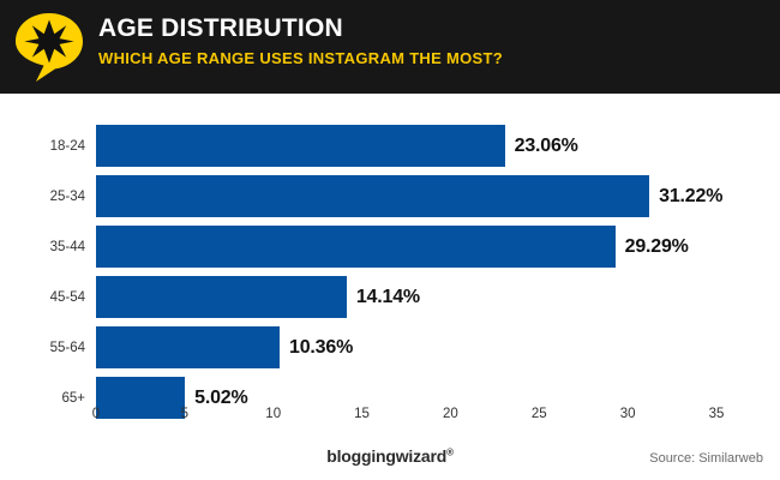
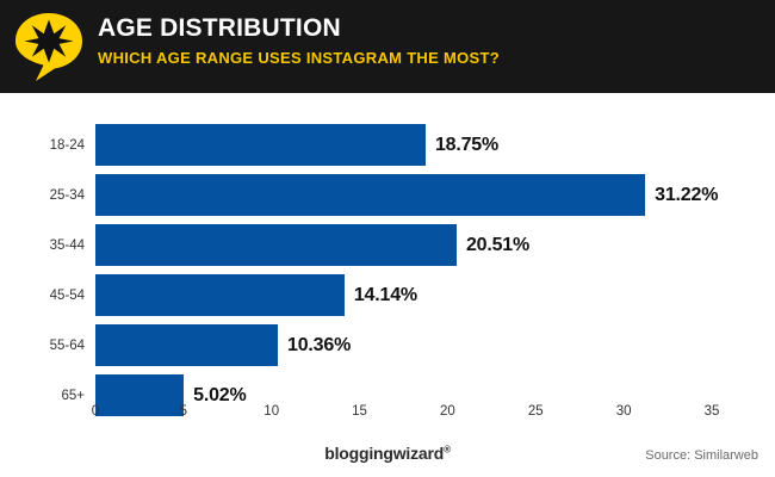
18-24: 23.06% -> 18.75%
35-44: 29.29% -> 20.51%
